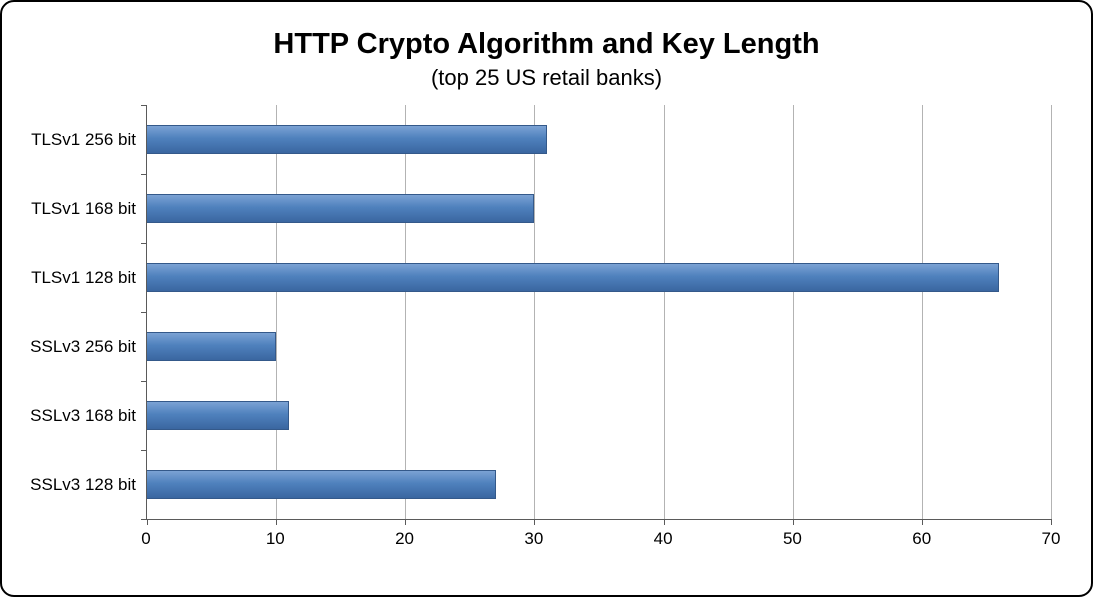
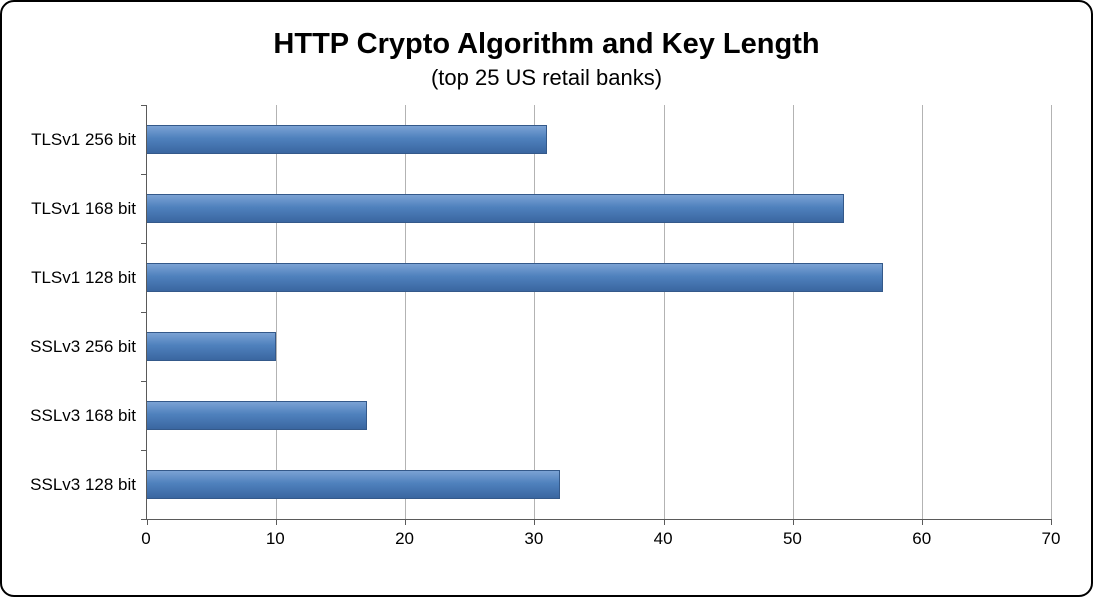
TLSv1 168 bit: 30 -> 54
TLSv1 128 bit: 66 -> 57
SSLv3 168 bit: 11 -> 17
SSLv3 128 bit: 27 -> 32
